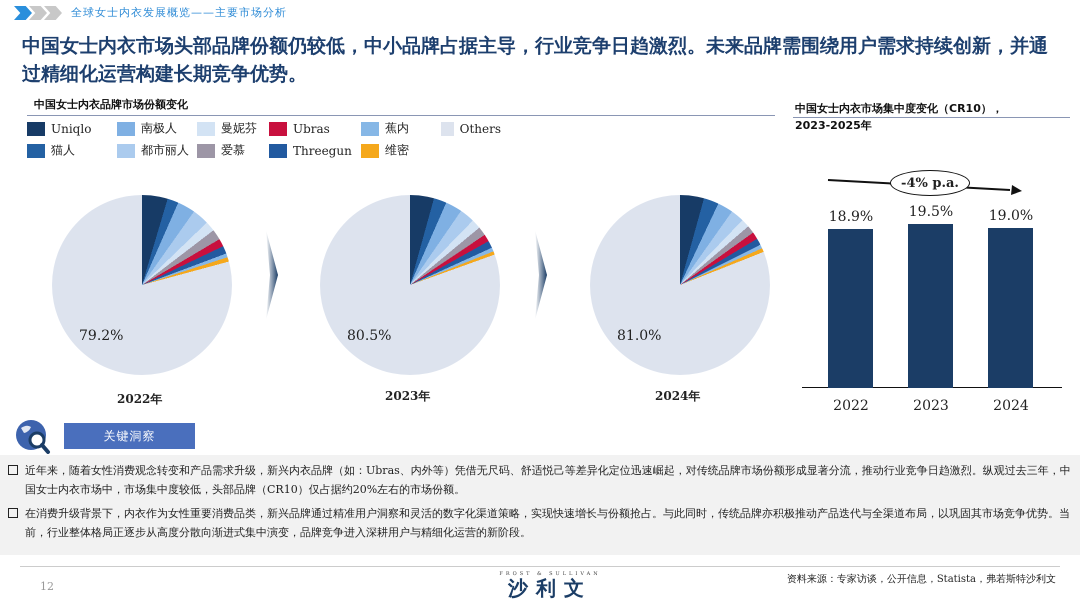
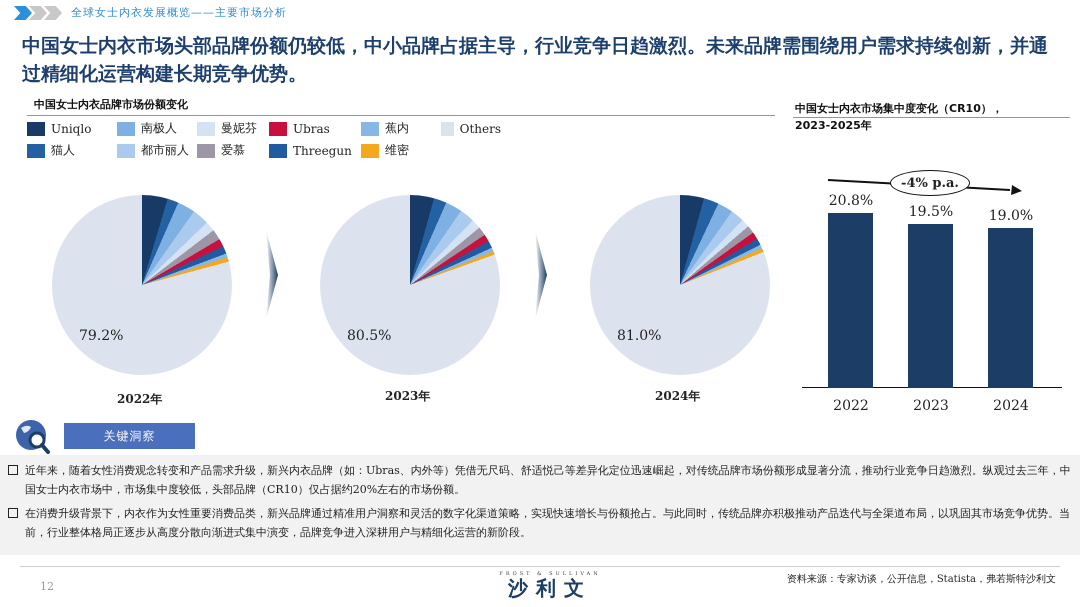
中国女士内衣市场集中度变化（CR10），2023-2025年/2022: 18.9% -> 20.8%
